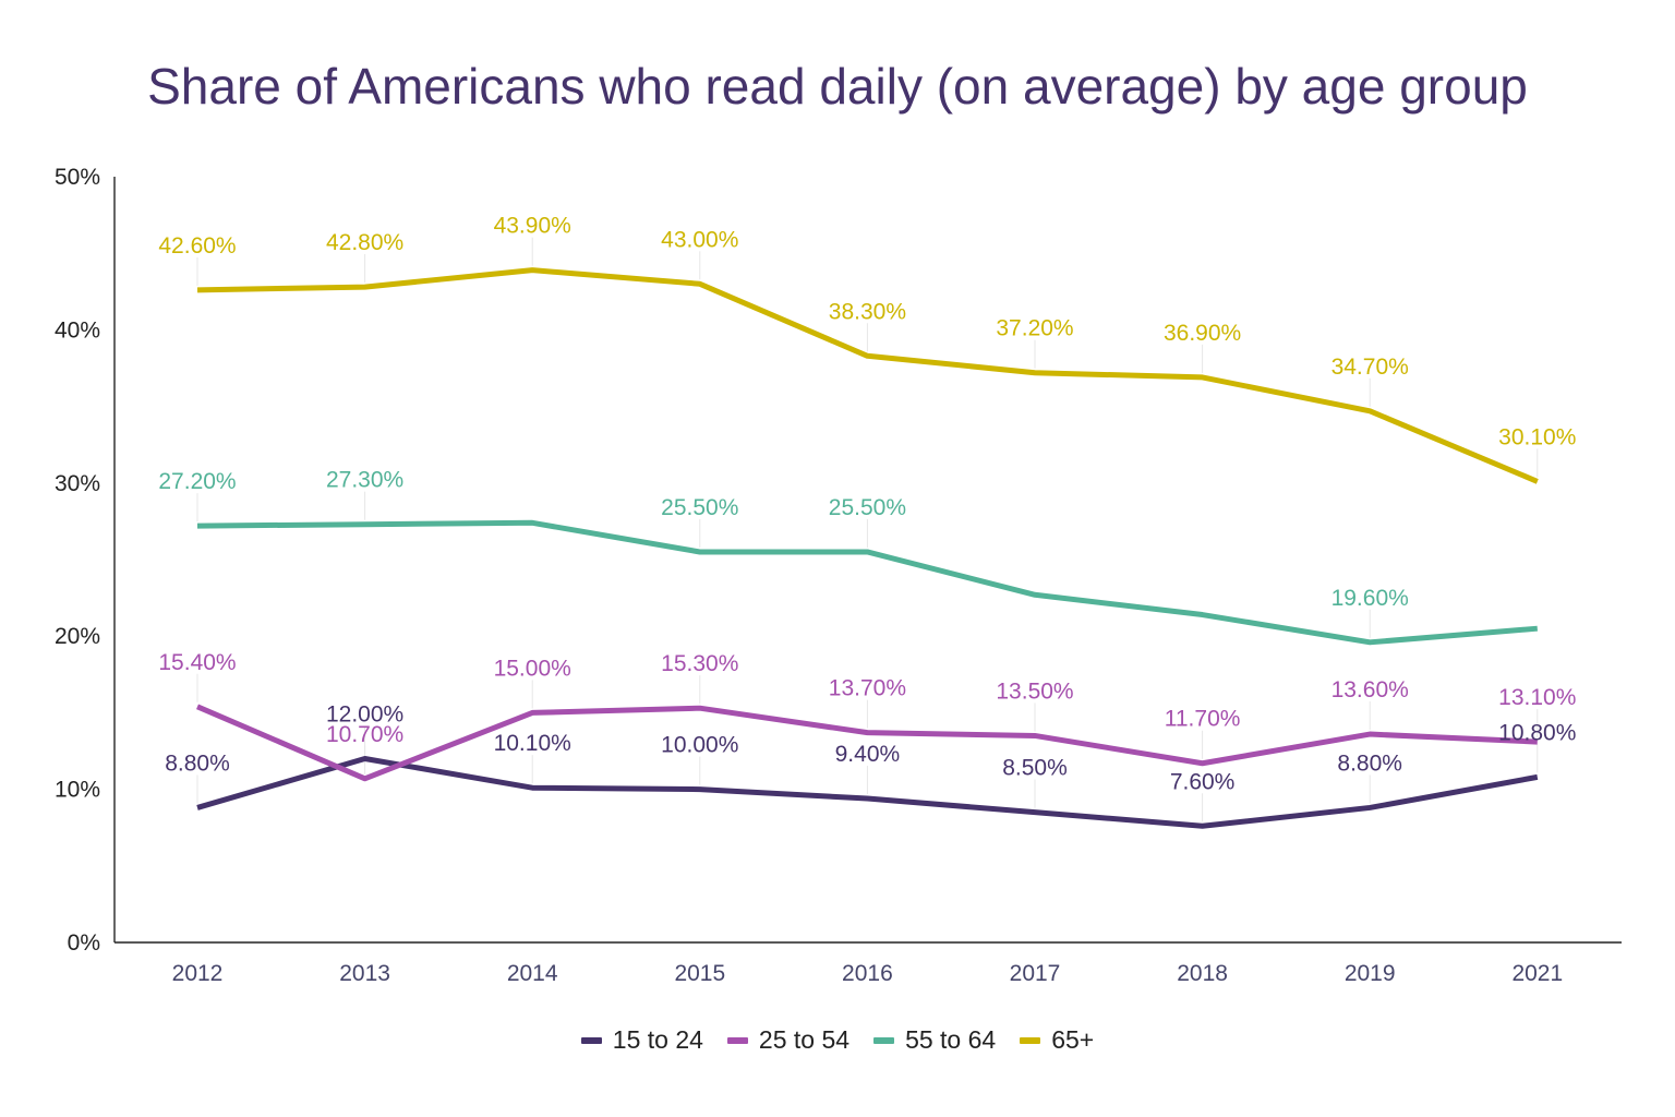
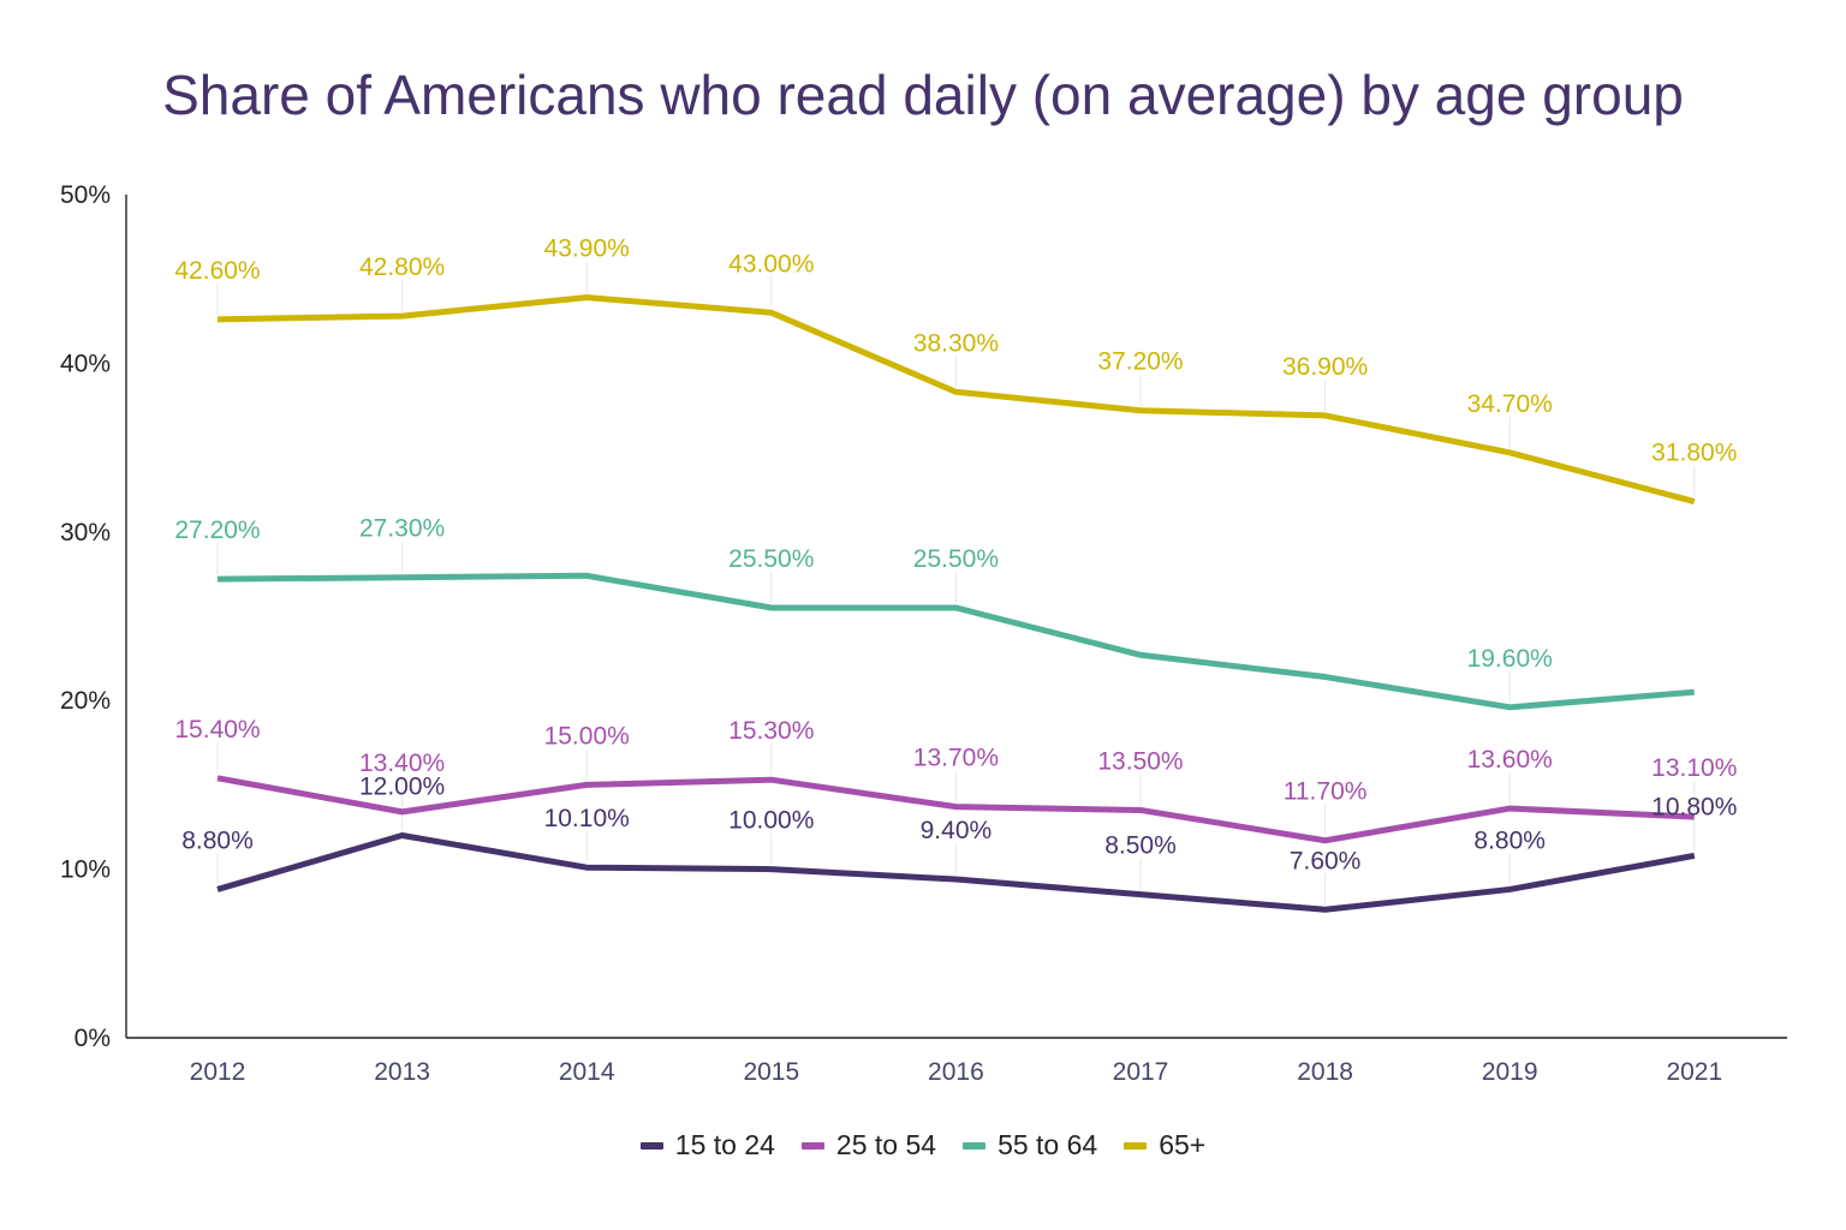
25 to 54/2013: 10.70% -> 13.40%
65+/2021: 30.10% -> 31.80%
